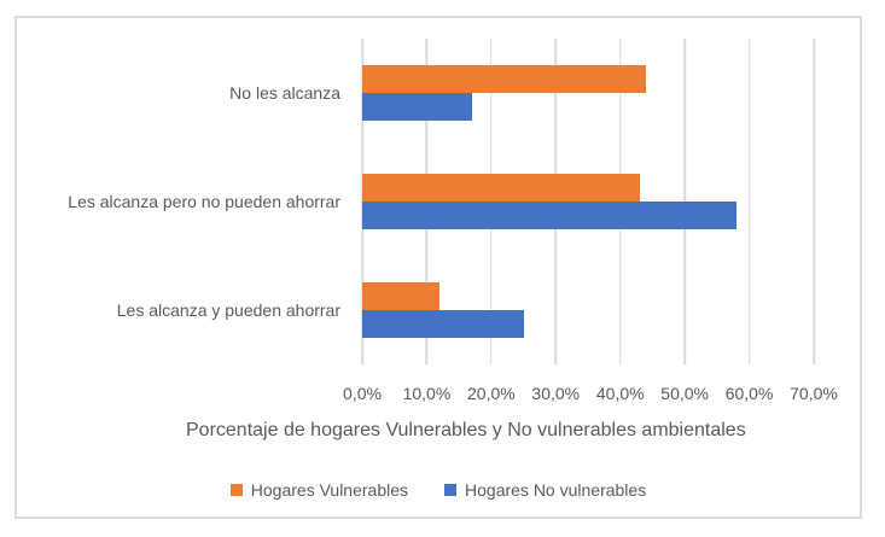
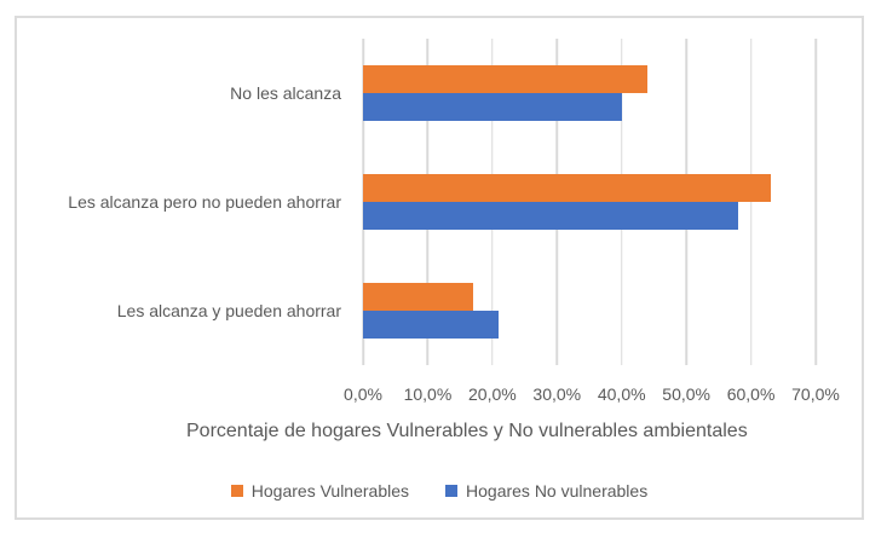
Hogares No vulnerables/No les alcanza: 17% -> 40%
Hogares Vulnerables/Les alcanza pero no pueden ahorrar: 43% -> 63%
Hogares Vulnerables/Les alcanza y pueden ahorrar: 12% -> 17%
Hogares No vulnerables/Les alcanza y pueden ahorrar: 25% -> 21%
